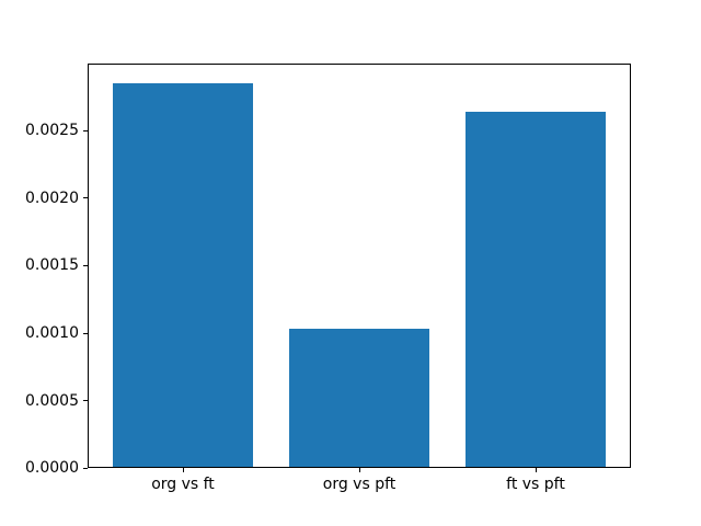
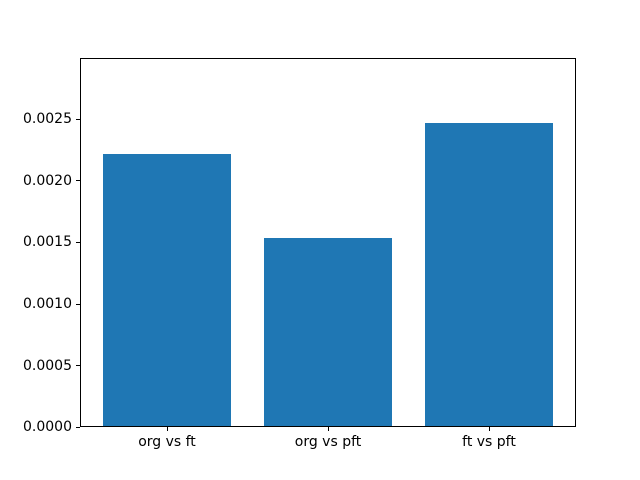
org vs ft: 0.00285 -> 0.00222
org vs pft: 0.00103 -> 0.00154
ft vs pft: 0.00264 -> 0.00247
